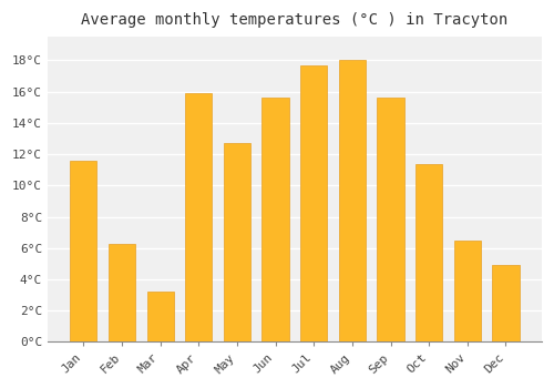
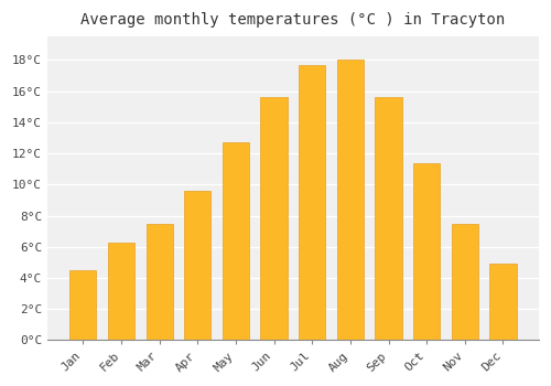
Jan: 11.6°C -> 4.5°C
Mar: 3.2°C -> 7.5°C
Apr: 15.9°C -> 9.6°C
Nov: 6.5°C -> 7.5°C
